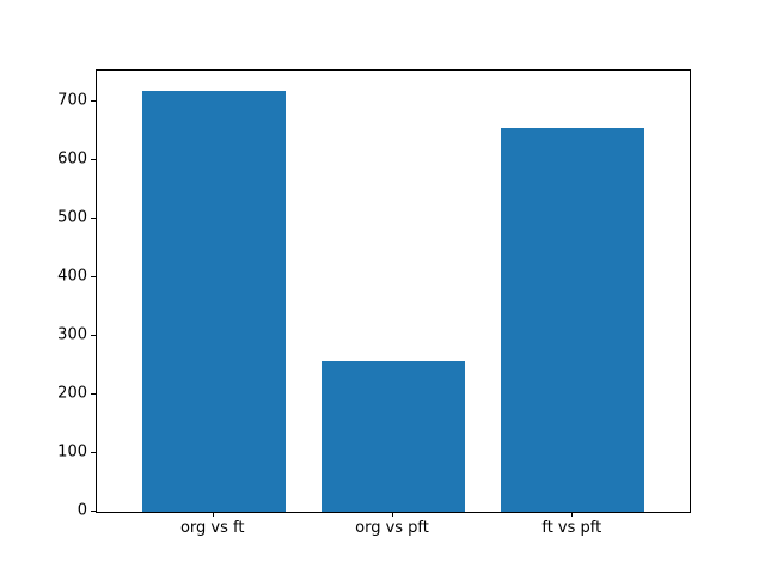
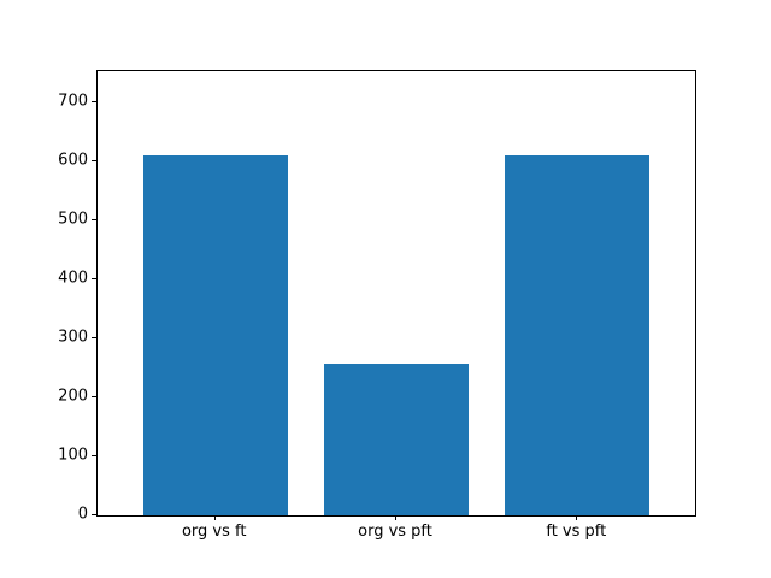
org vs ft: 720 -> 610
ft vs pft: 660 -> 610
